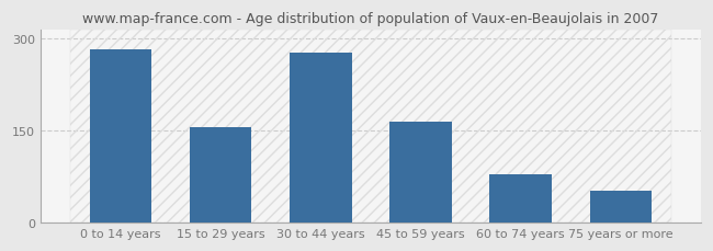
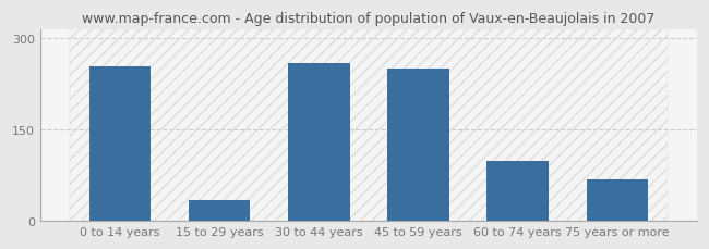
0 to 14 years: 283 -> 254
15 to 29 years: 155 -> 34
30 to 44 years: 278 -> 260
45 to 59 years: 165 -> 250
60 to 74 years: 78 -> 98
75 years or more: 52 -> 68
